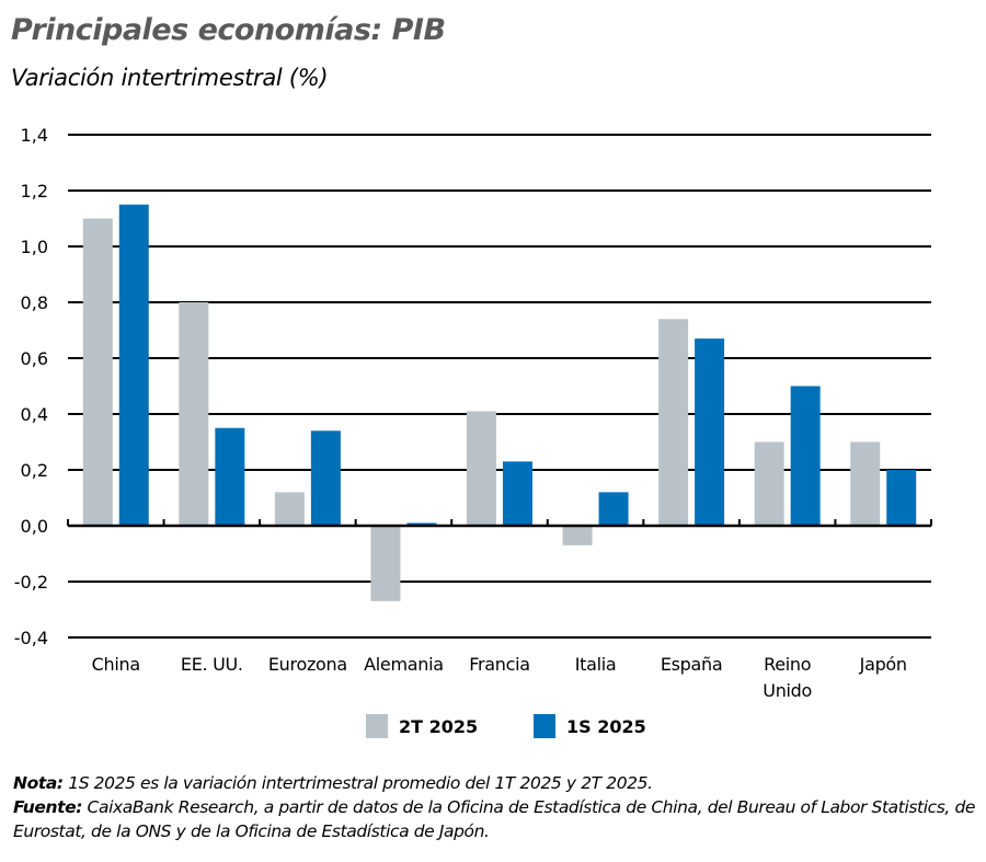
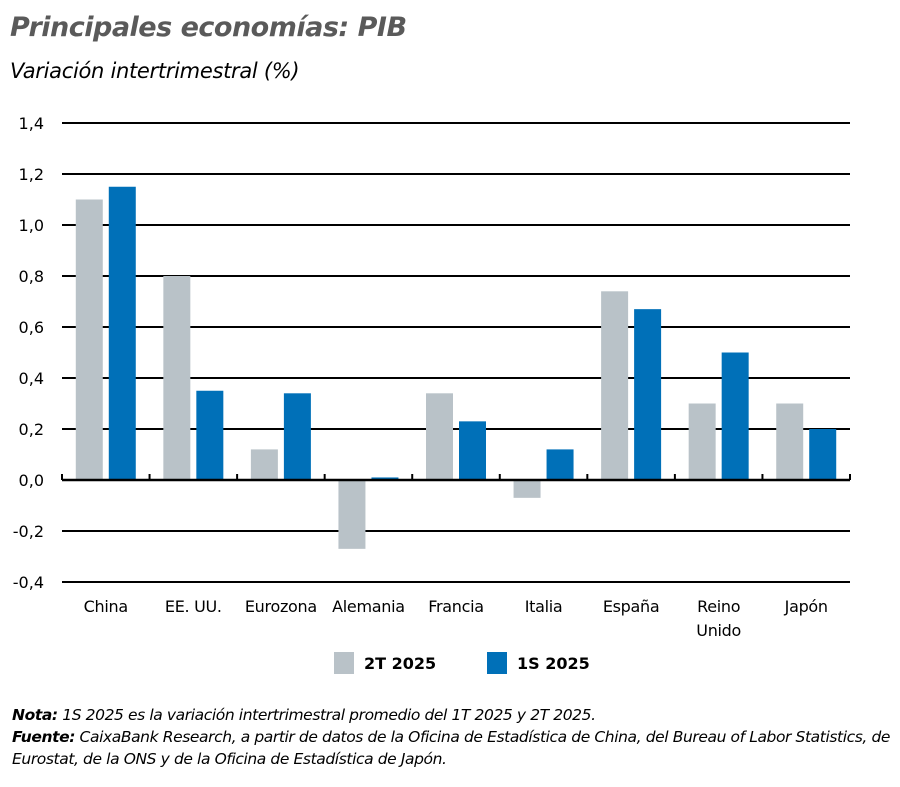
2T 2025/Francia: 0,41 -> 0,34
